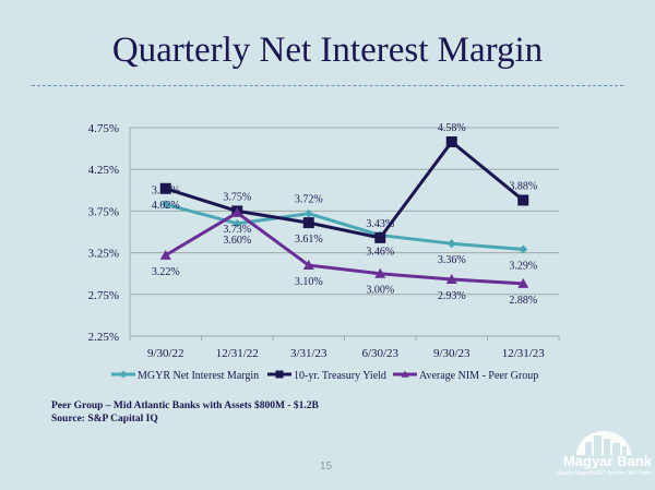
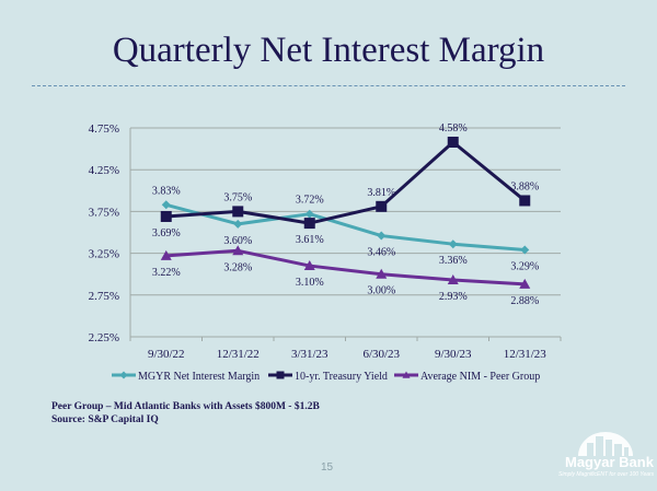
10-yr. Treasury Yield/9/30/22: 4.02% -> 3.69%
Average NIM - Peer Group/12/31/22: 3.73% -> 3.28%
10-yr. Treasury Yield/6/30/23: 3.43% -> 3.81%
